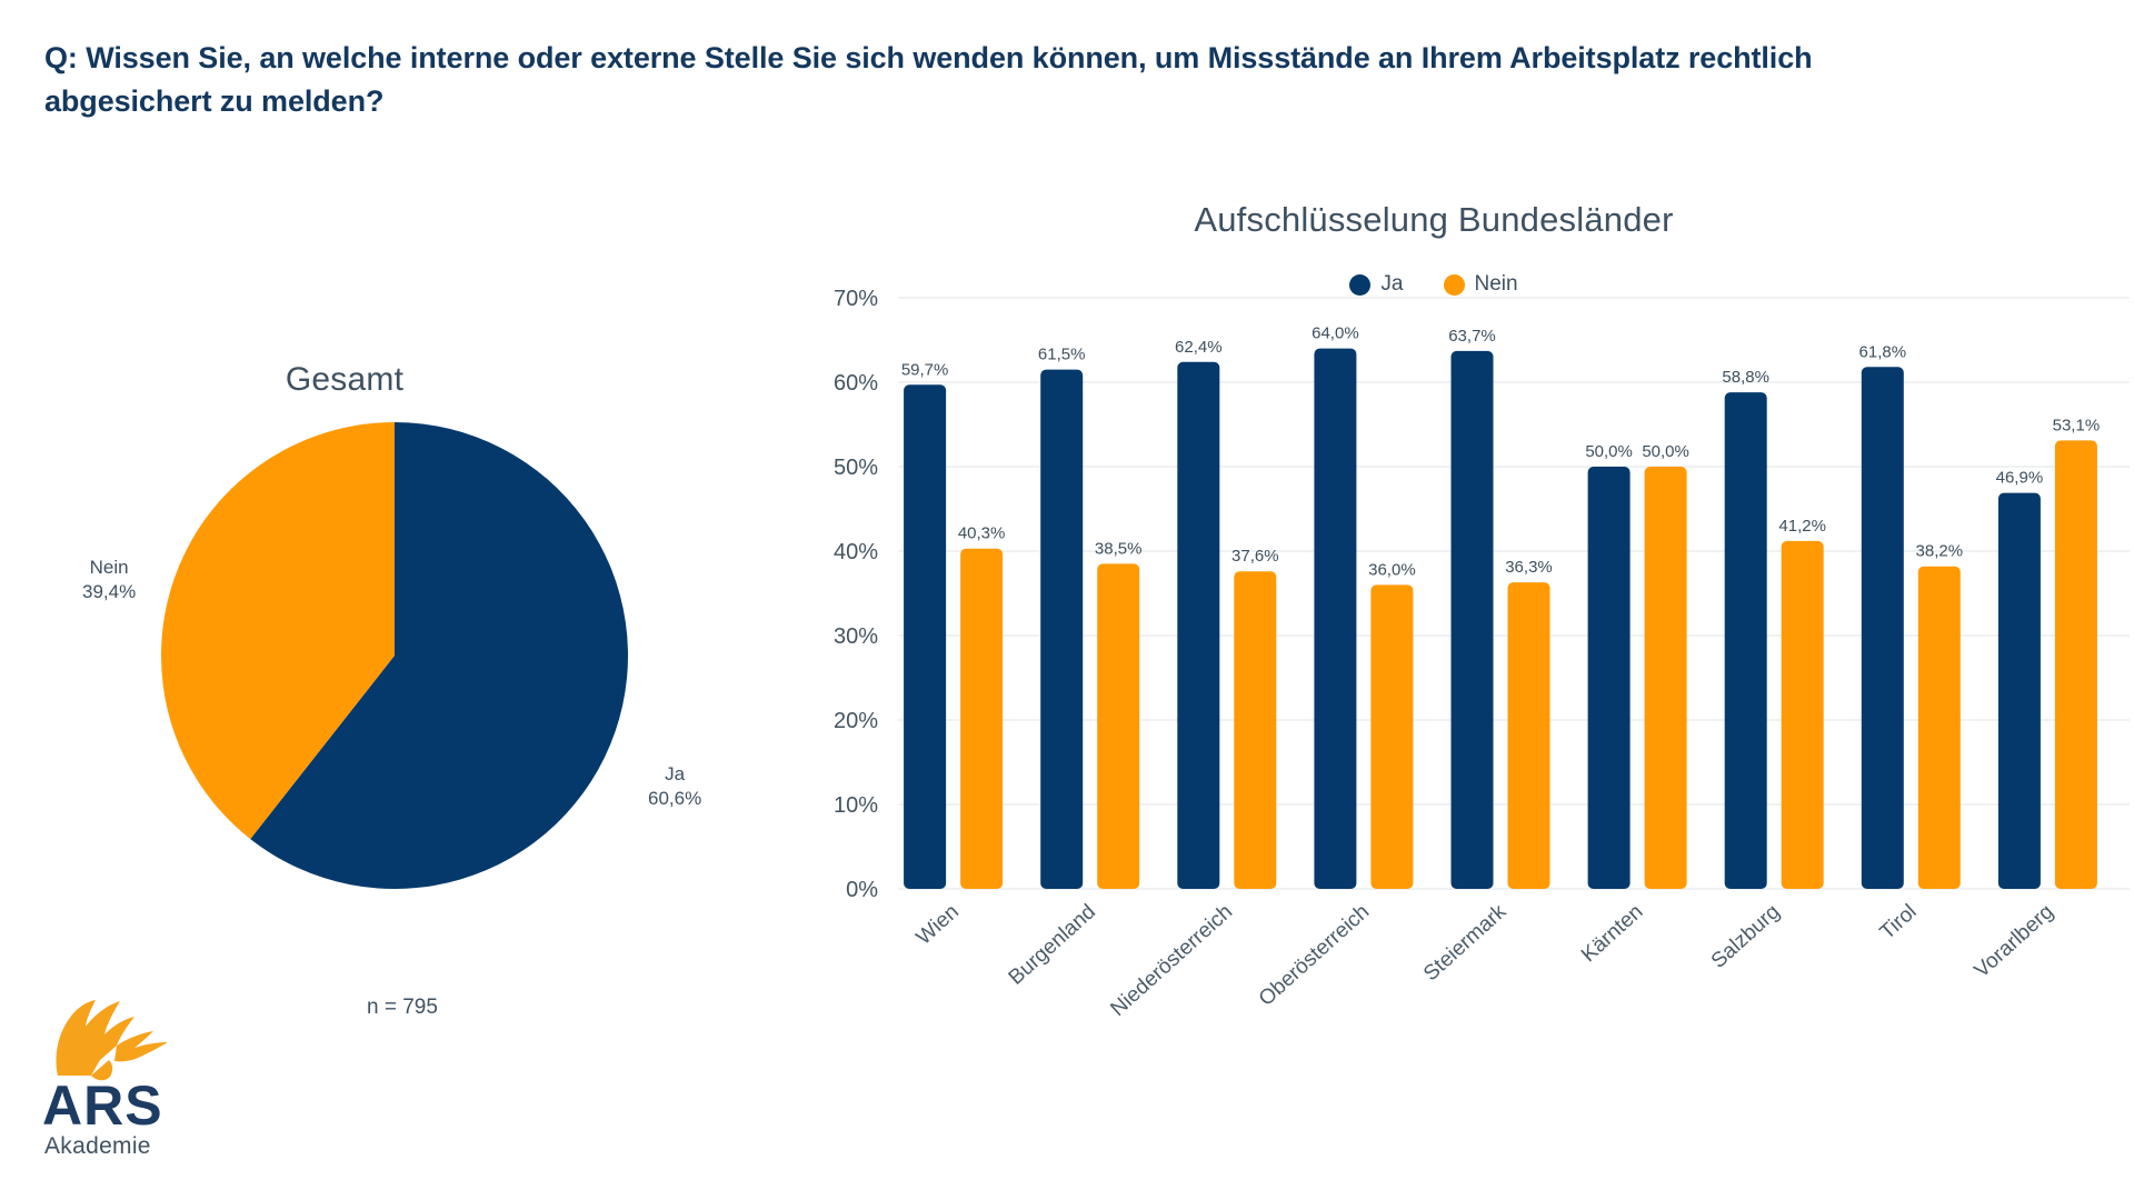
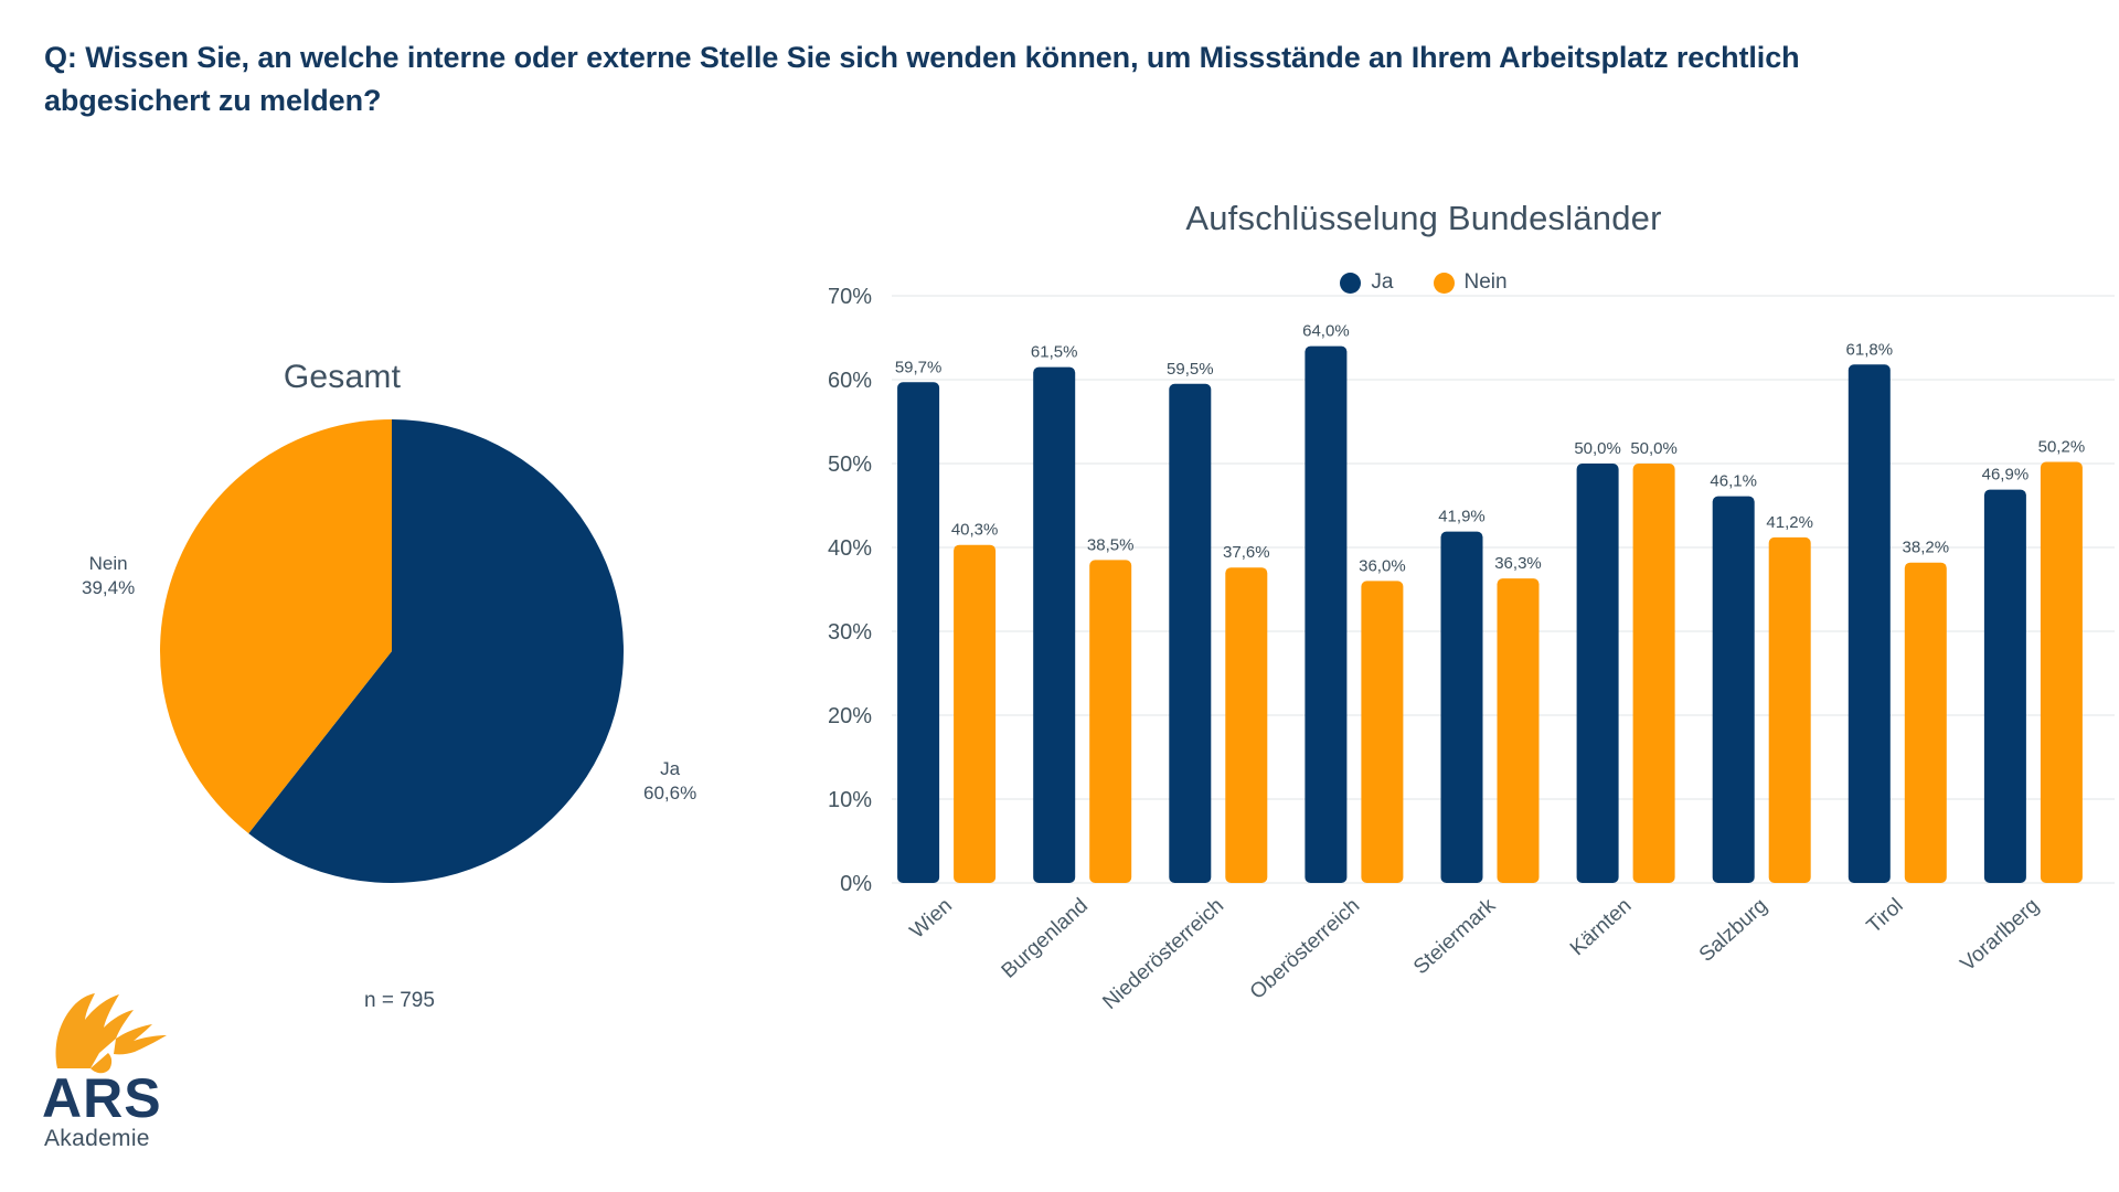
Aufschlüsselung Bundesländer/Ja/Niederösterreich: 62,4% -> 59,5%
Aufschlüsselung Bundesländer/Ja/Steiermark: 63,7% -> 41,9%
Aufschlüsselung Bundesländer/Ja/Salzburg: 58,8% -> 46,1%
Aufschlüsselung Bundesländer/Nein/Vorarlberg: 53,1% -> 50,2%
